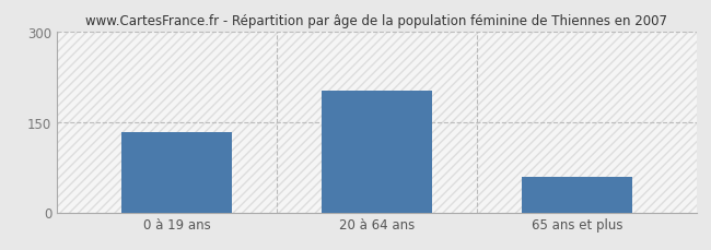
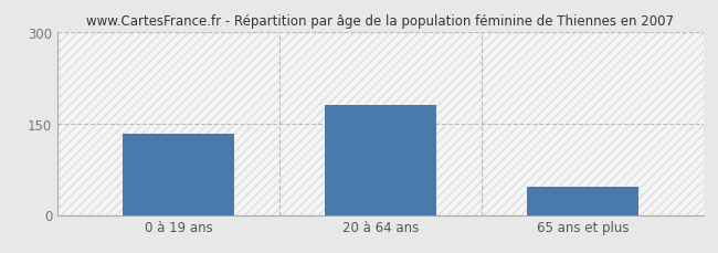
20 à 64 ans: 202 -> 181
65 ans et plus: 58 -> 46
